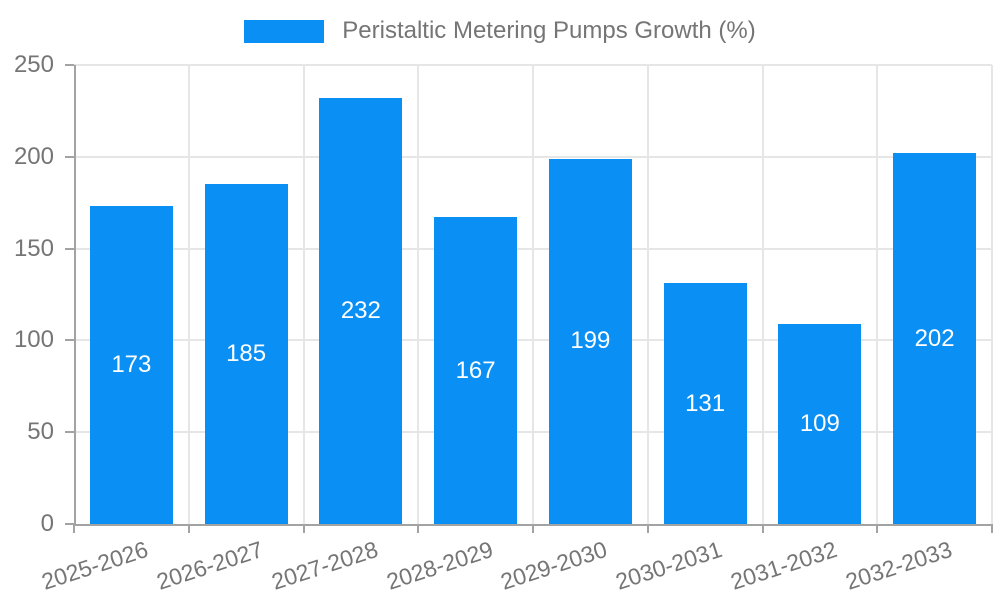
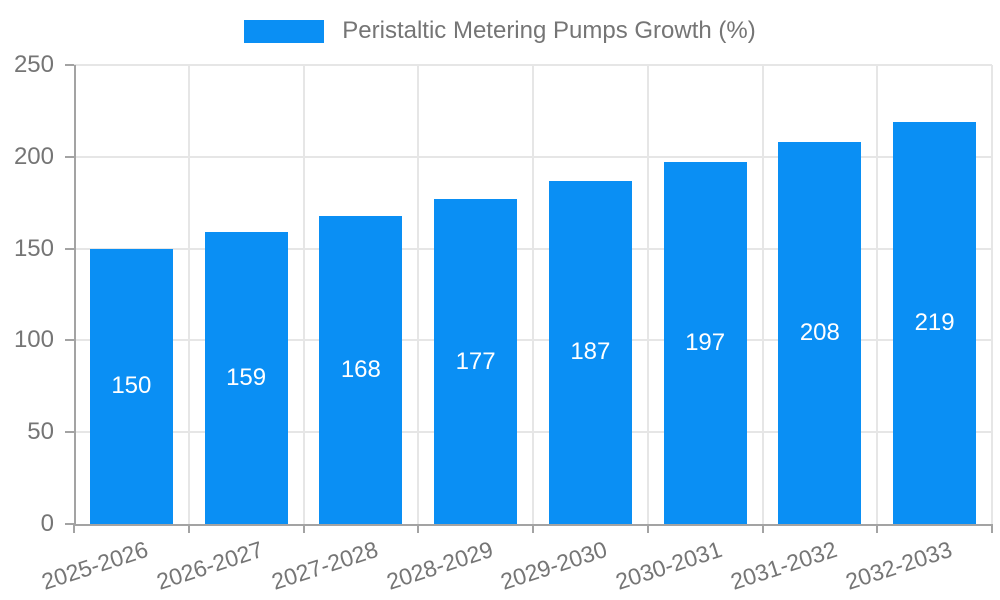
2025-2026: 173 -> 150
2026-2027: 185 -> 159
2027-2028: 232 -> 168
2028-2029: 167 -> 177
2029-2030: 199 -> 187
2030-2031: 131 -> 197
2031-2032: 109 -> 208
2032-2033: 202 -> 219
